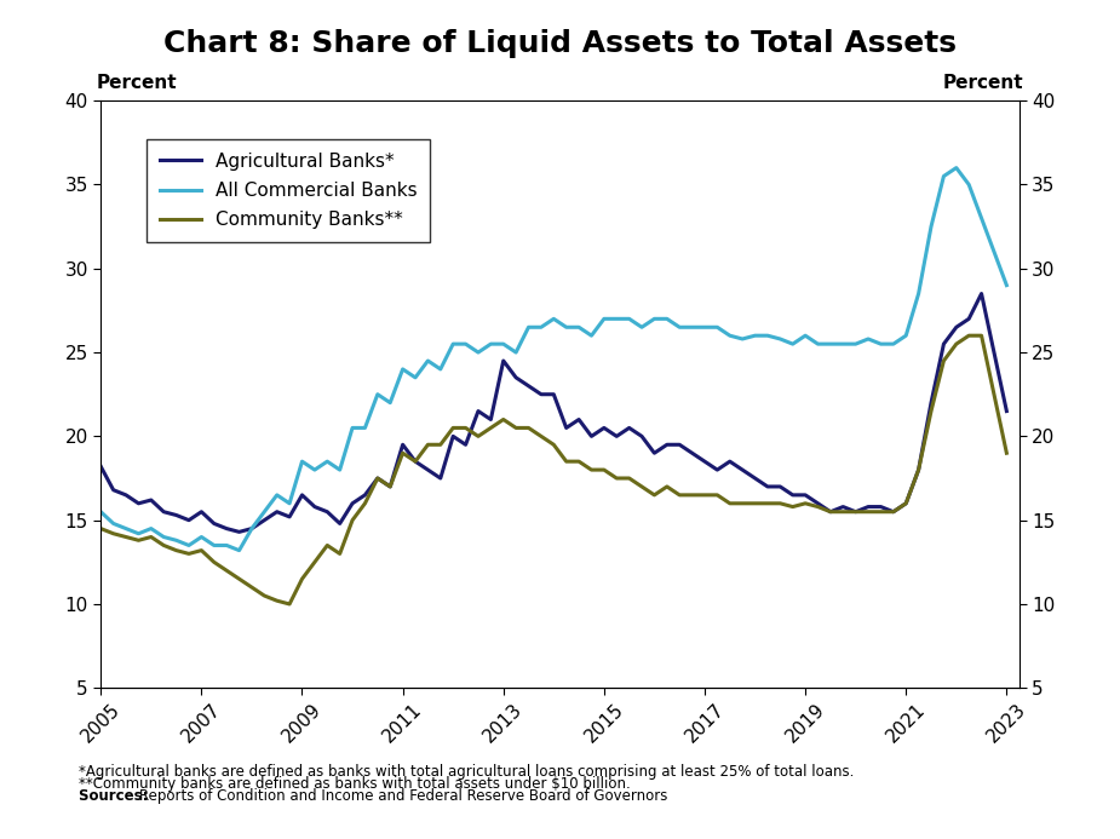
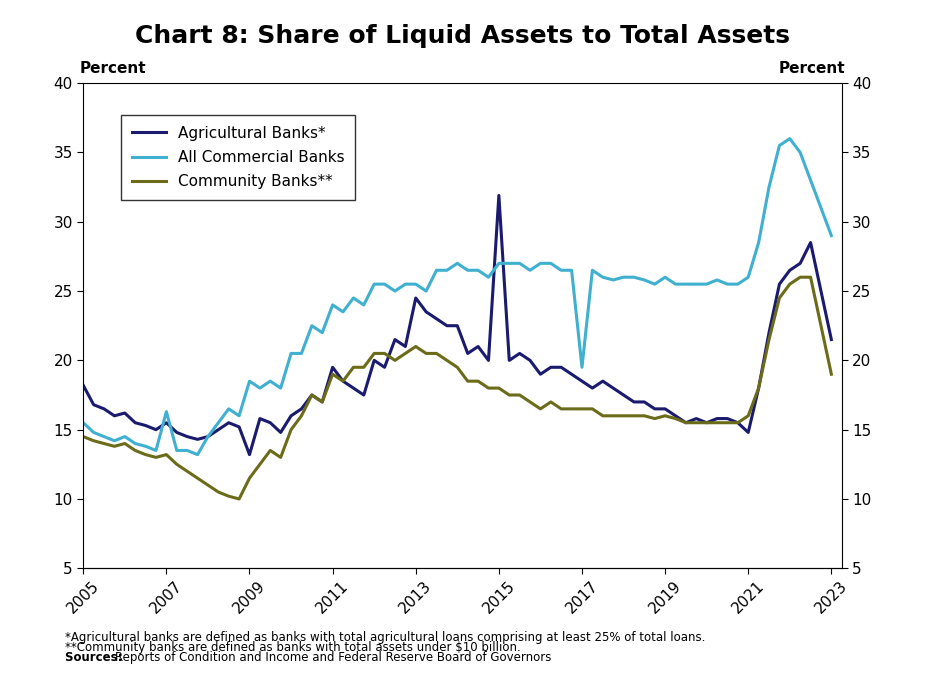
All Commercial Banks/2007: 14.0 -> 16.3
Agricultural Banks*/2009: 16.5 -> 13.2
Agricultural Banks*/2015: 20.5 -> 31.9
All Commercial Banks/2017: 26.5 -> 19.5
Agricultural Banks*/2021: 16.0 -> 14.8
